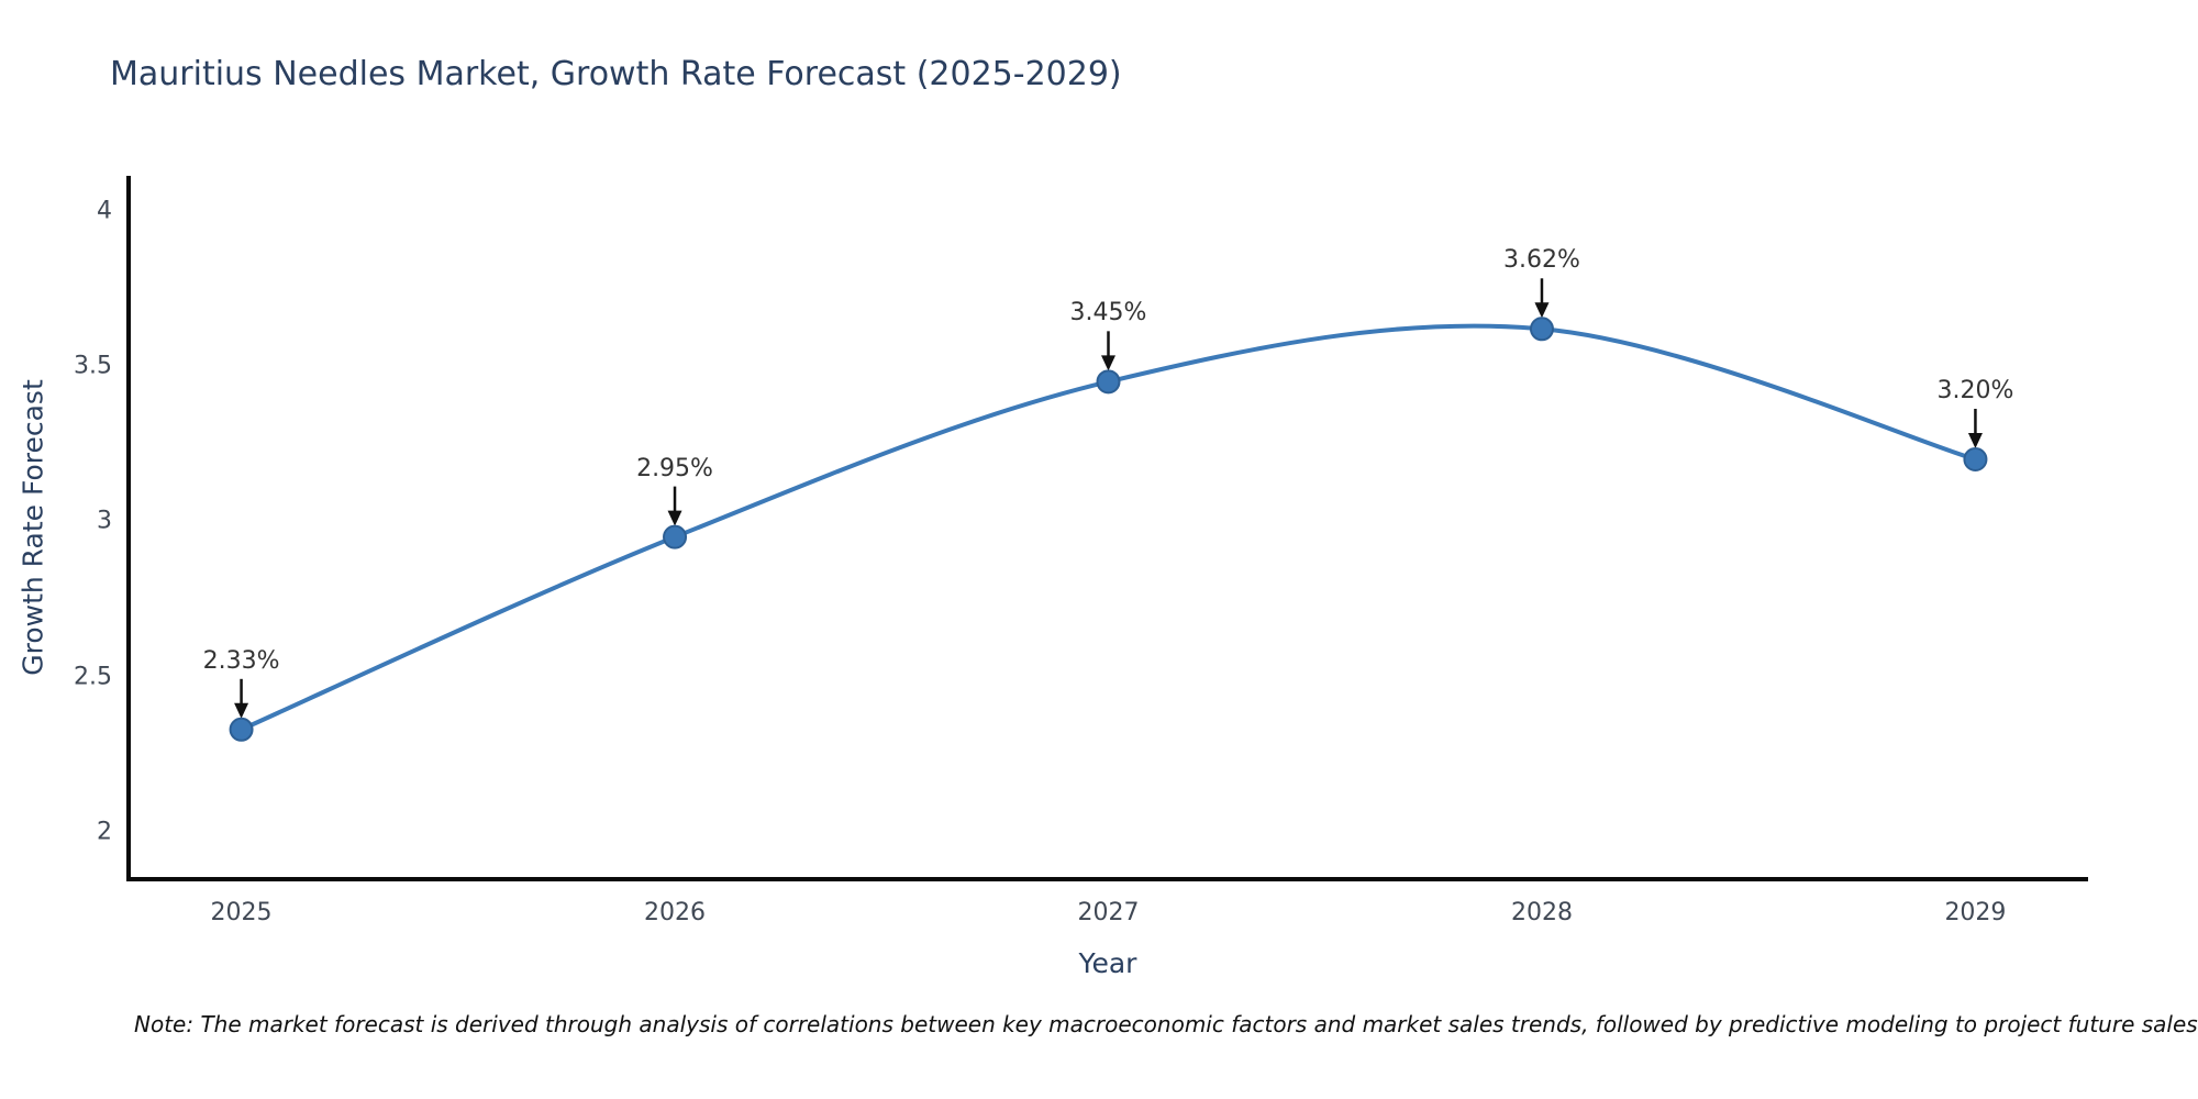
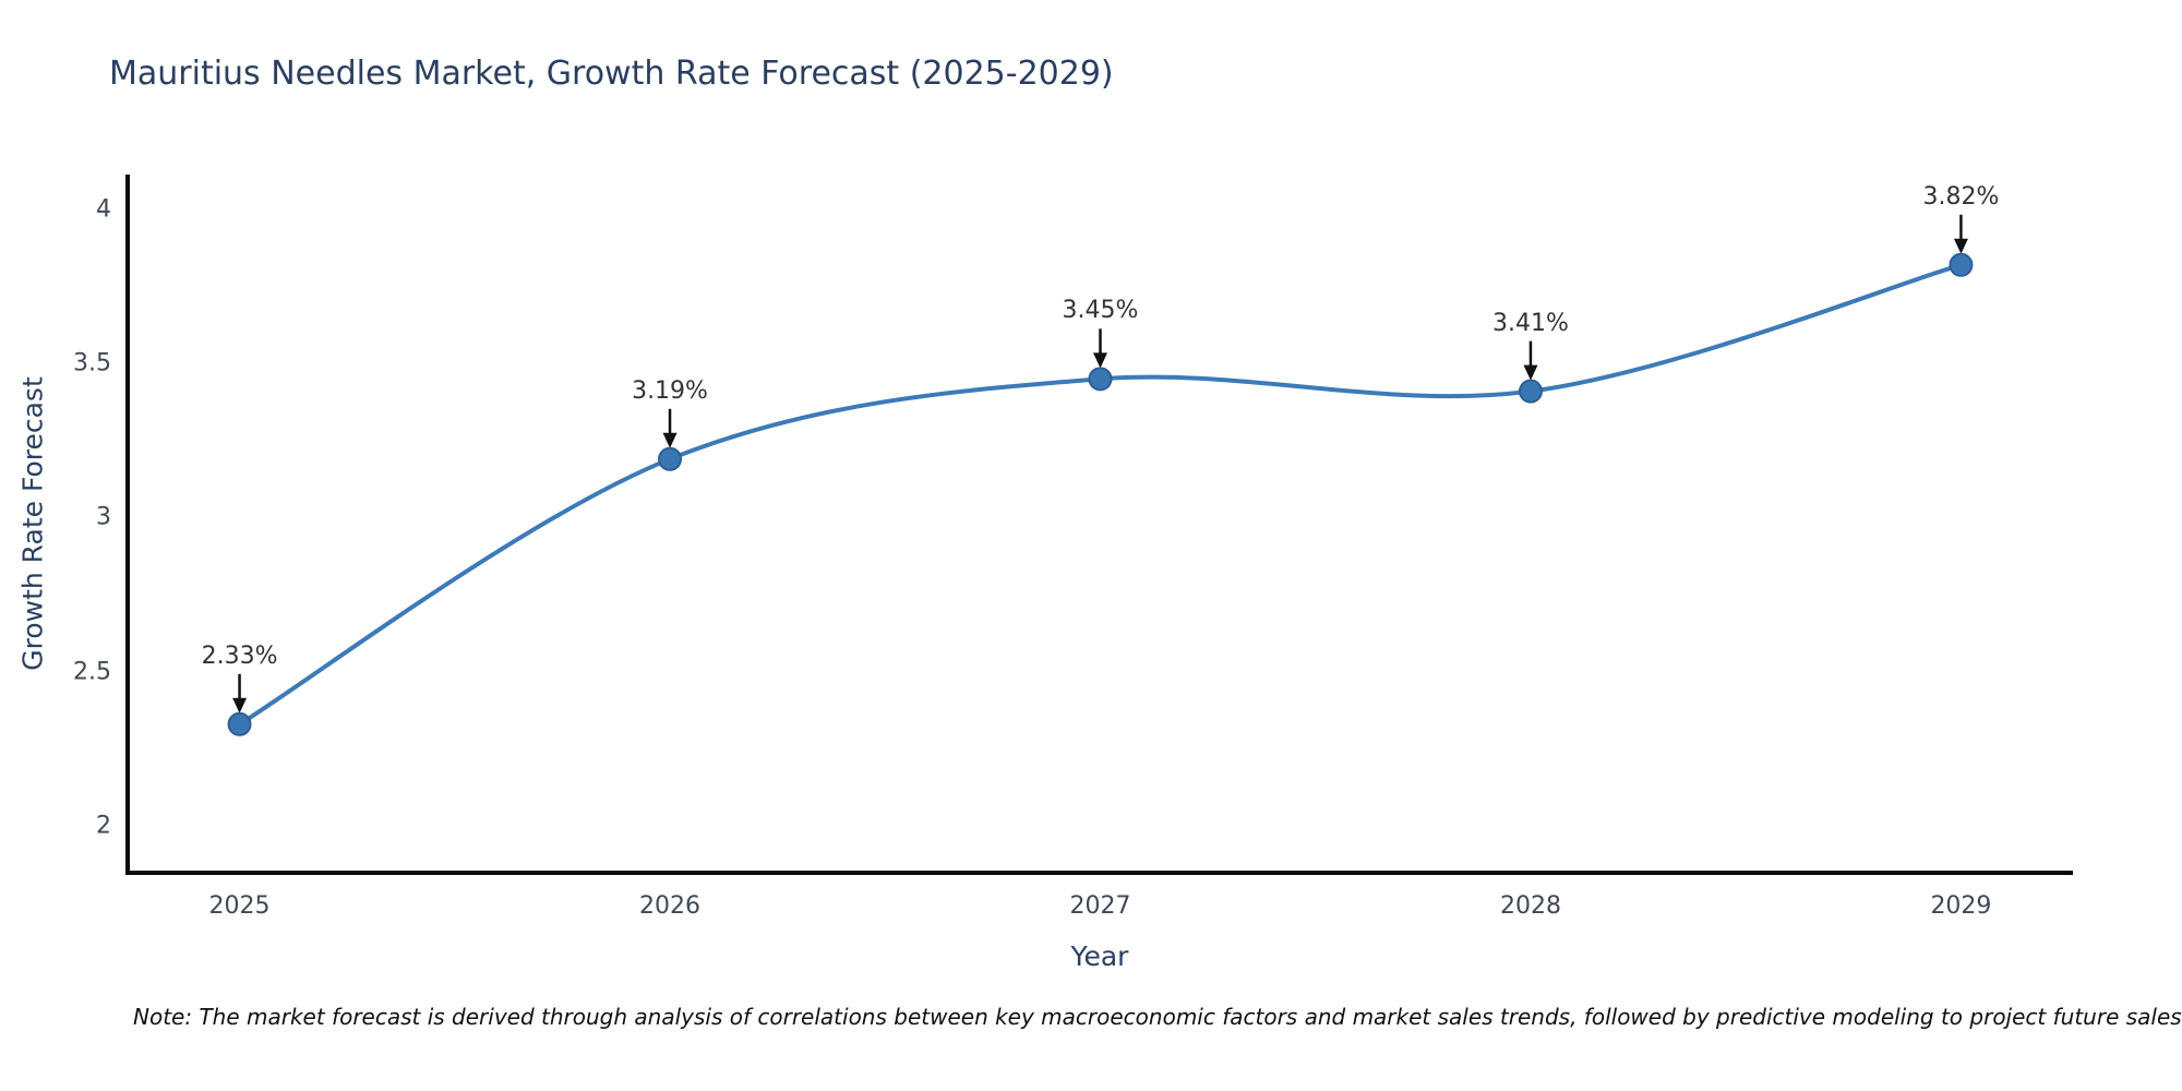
2026: 2.95% -> 3.19%
2028: 3.62% -> 3.41%
2029: 3.20% -> 3.82%
